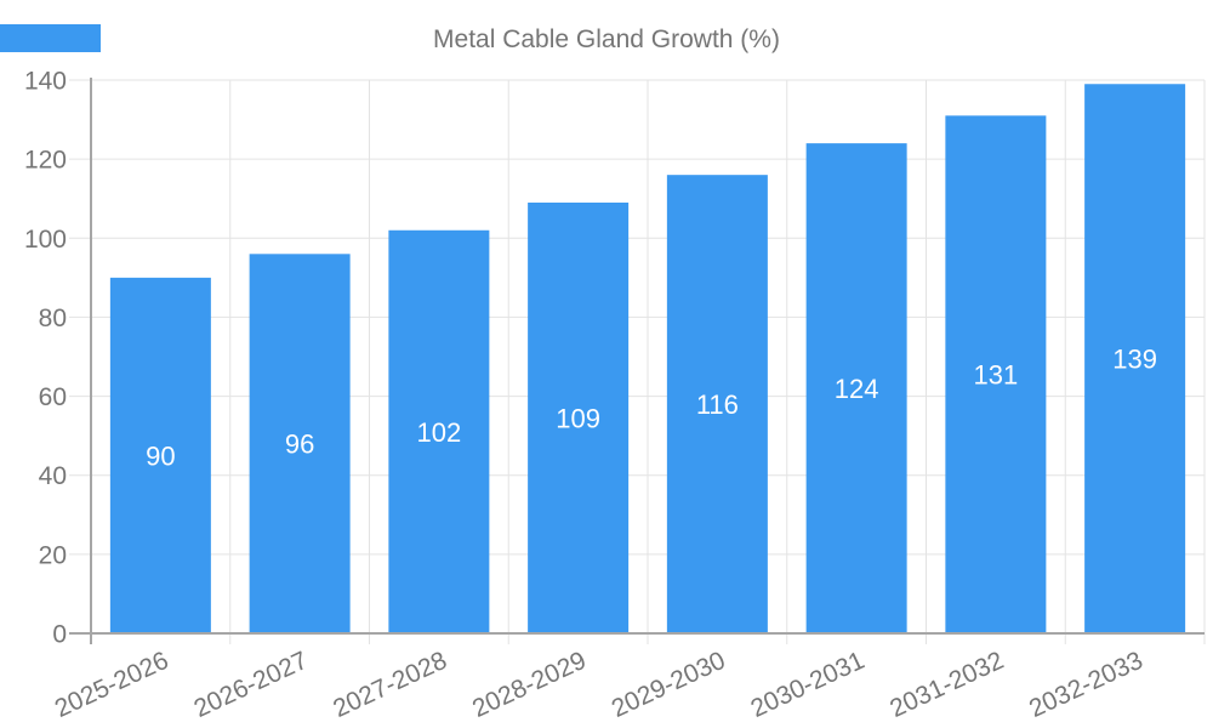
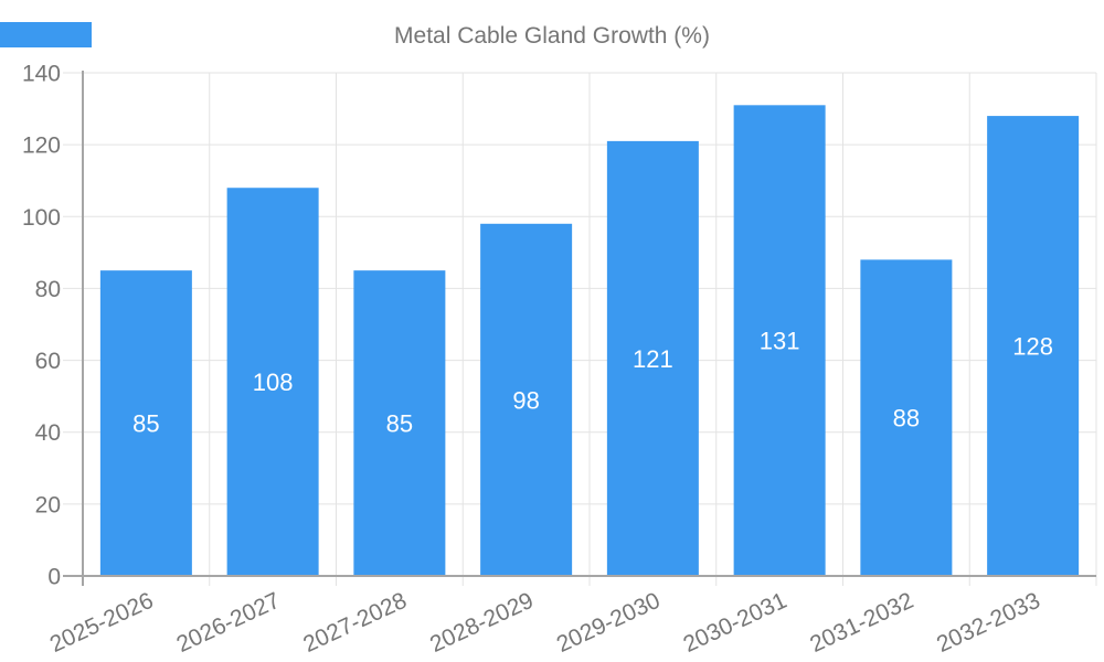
2025-2026: 90 -> 85
2026-2027: 96 -> 108
2027-2028: 102 -> 85
2028-2029: 109 -> 98
2029-2030: 116 -> 121
2030-2031: 124 -> 131
2031-2032: 131 -> 88
2032-2033: 139 -> 128
